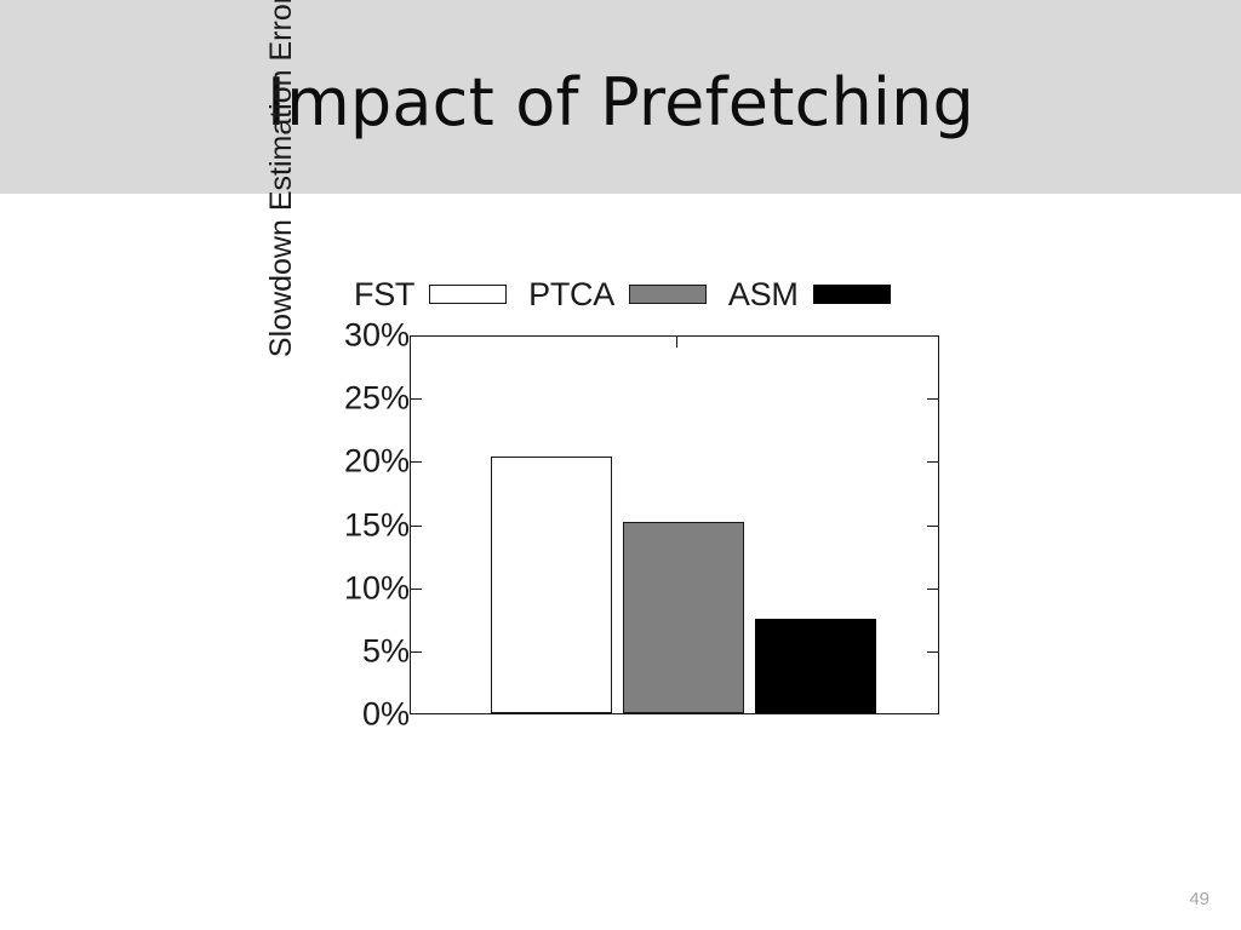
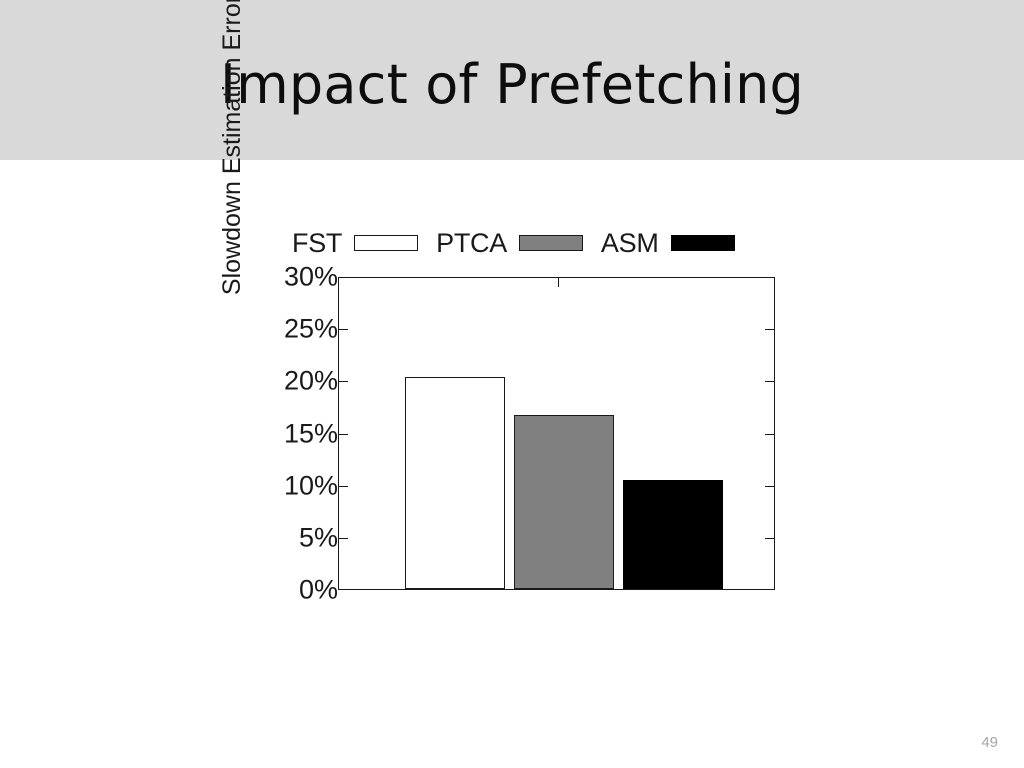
PTCA: 15.1% -> 16.7%
ASM: 7.5% -> 10.4%
